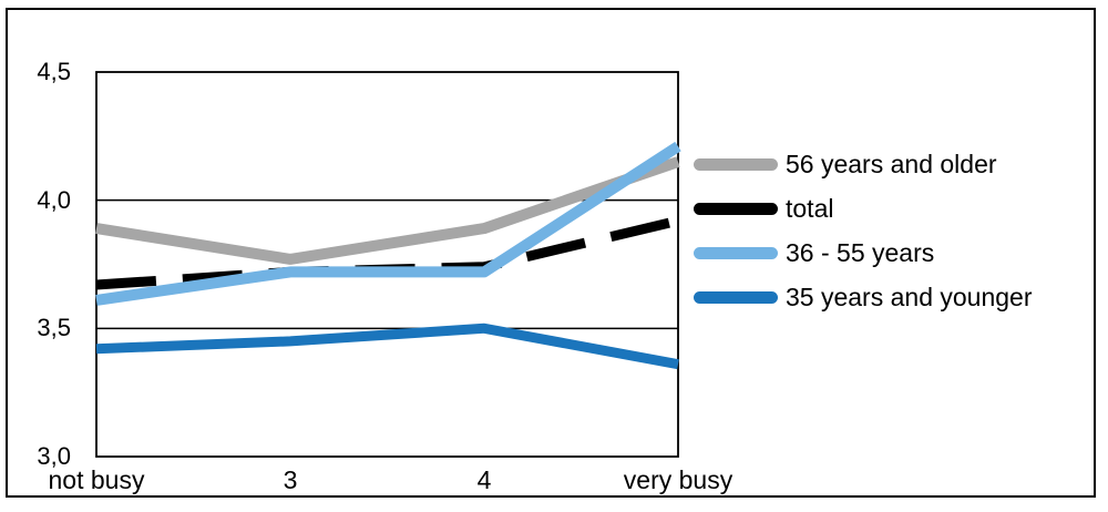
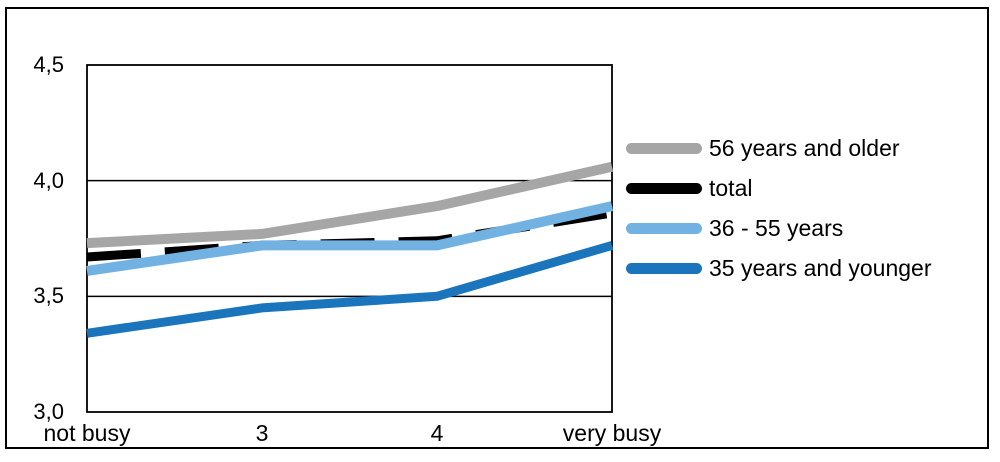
56 years and older/not busy: 3,89 -> 3,73
35 years and younger/not busy: 3,42 -> 3,34
56 years and older/very busy: 4,15 -> 4,06
total/very busy: 3,92 -> 3,86
36 - 55 years/very busy: 4,21 -> 3,89
35 years and younger/very busy: 3,36 -> 3,72
